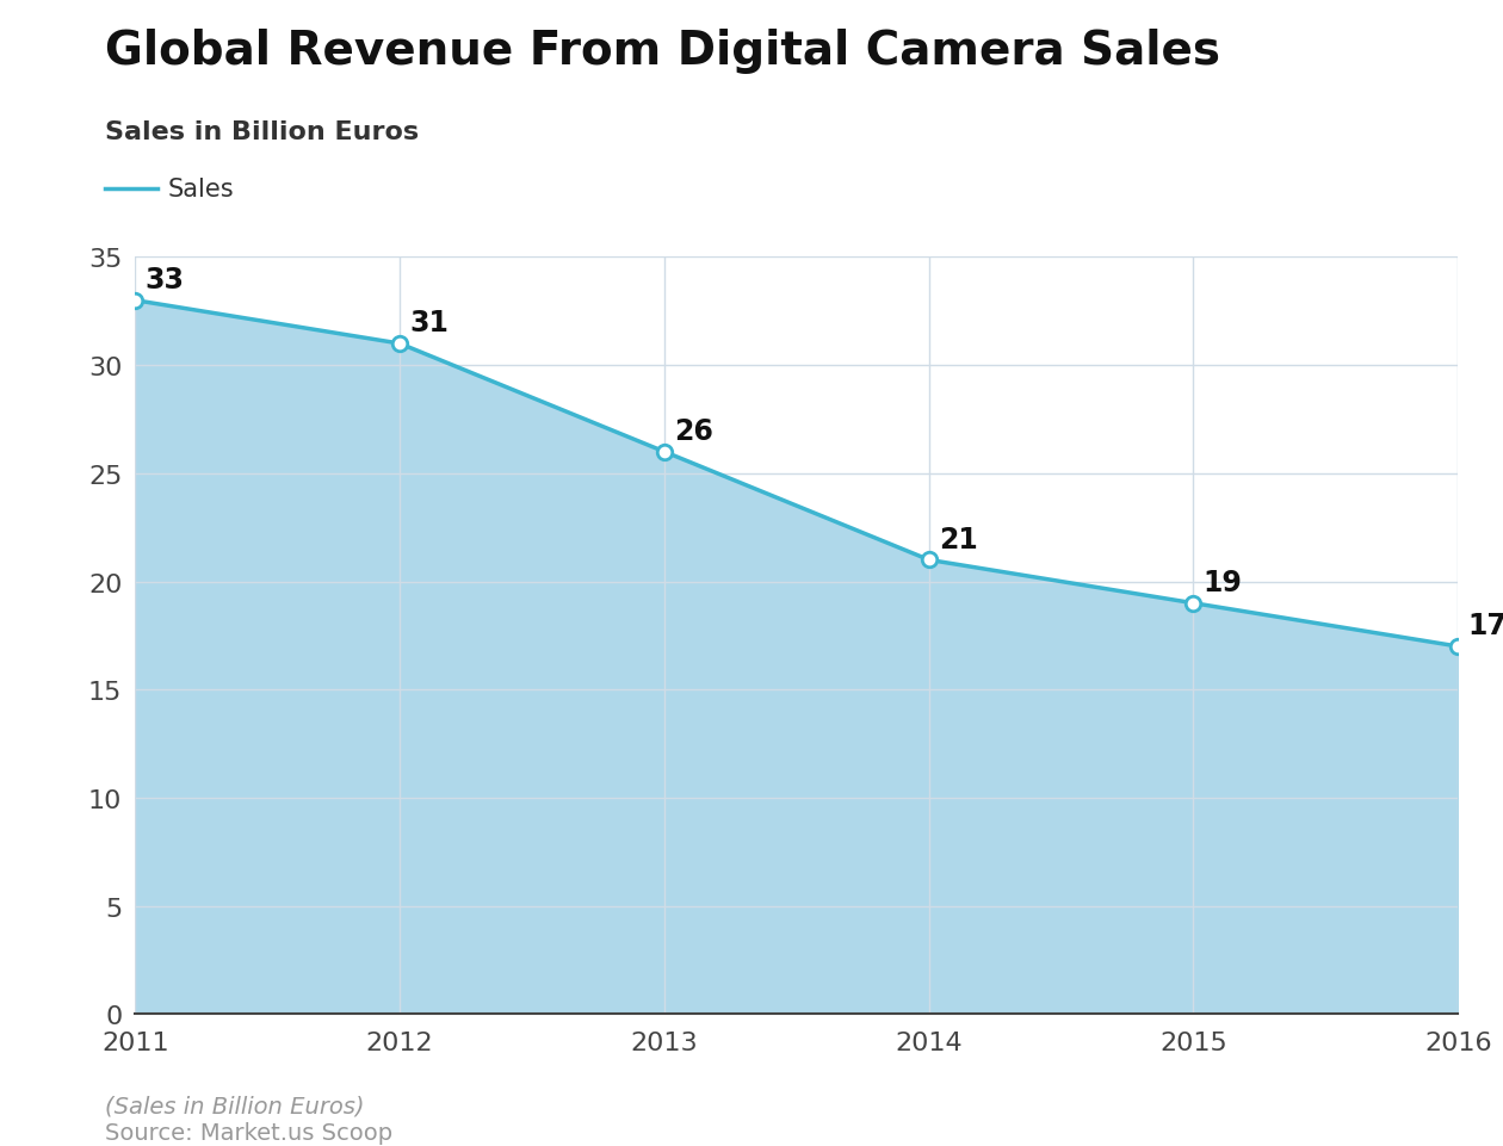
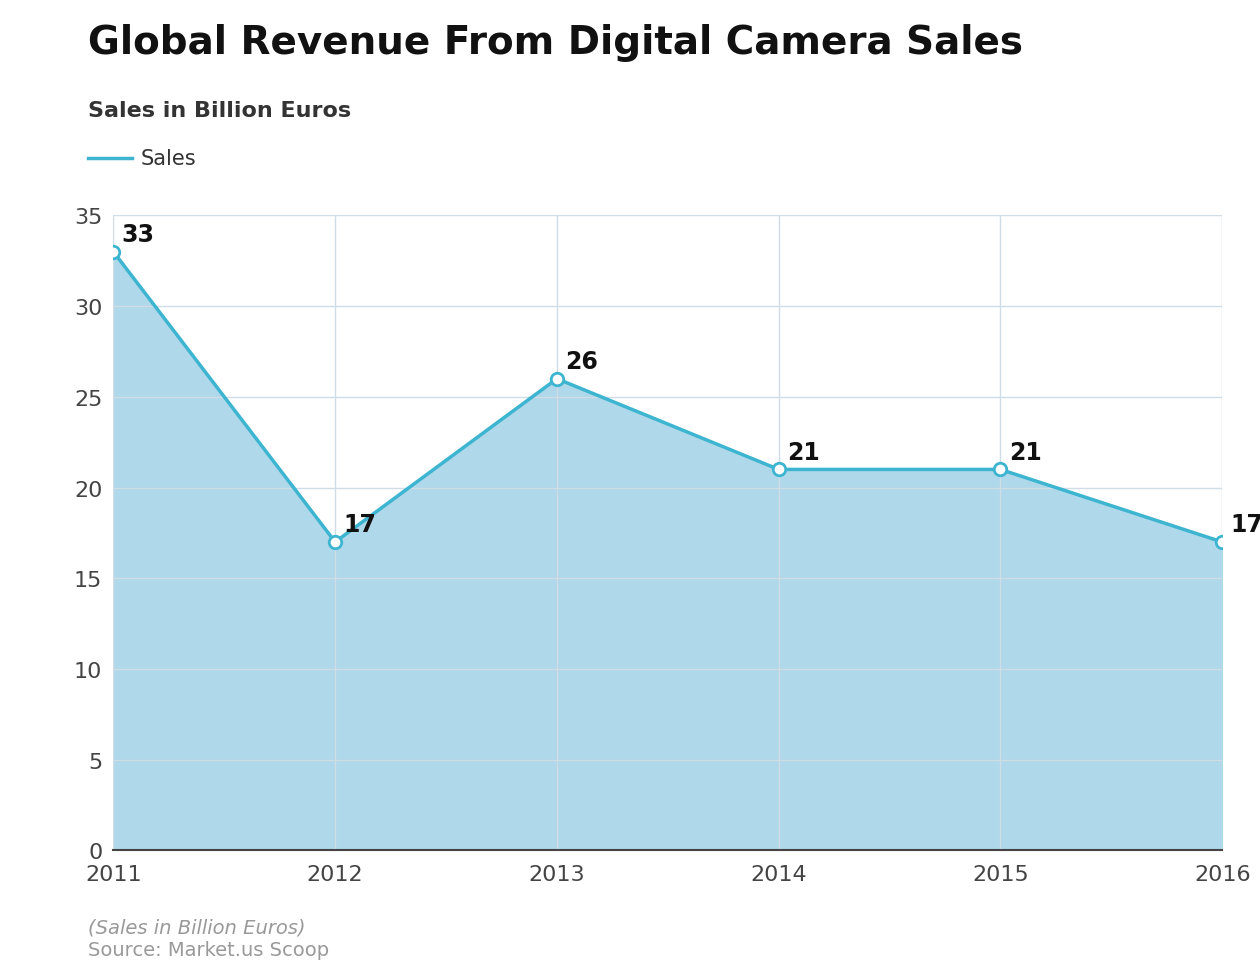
2012: 31 -> 17
2015: 19 -> 21
